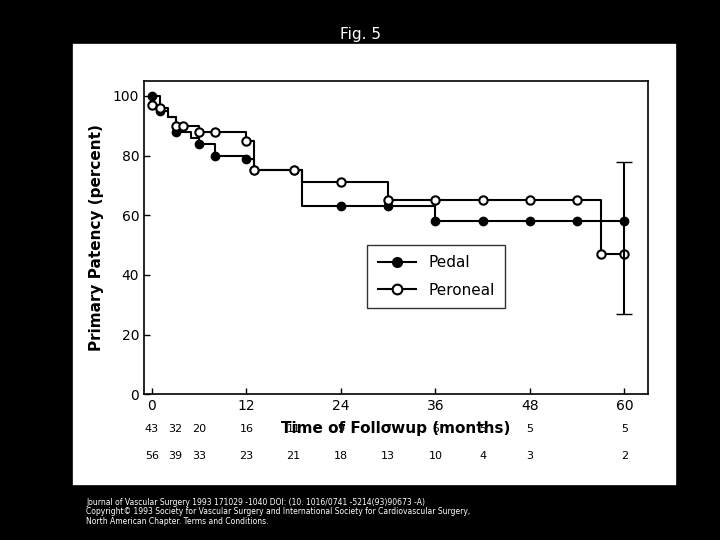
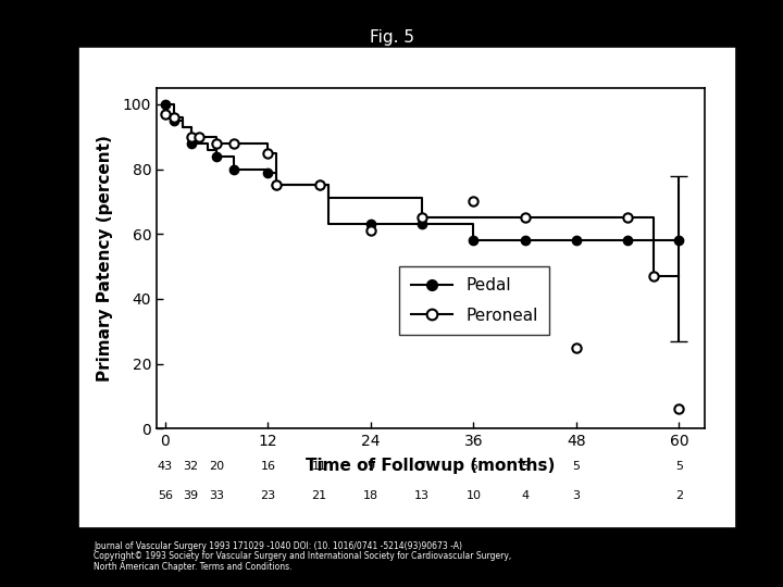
Peroneal/24: 71 -> 61
Peroneal/36: 65 -> 70
Peroneal/48: 65 -> 25
Peroneal/60: 47 -> 6
